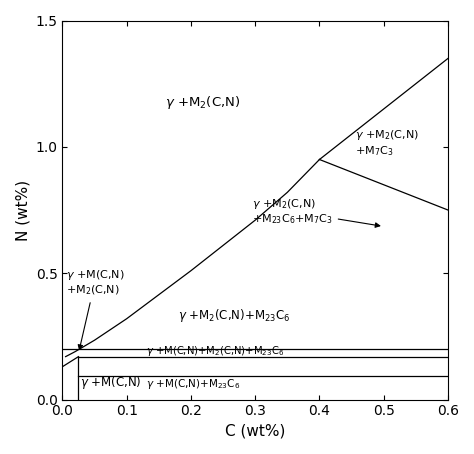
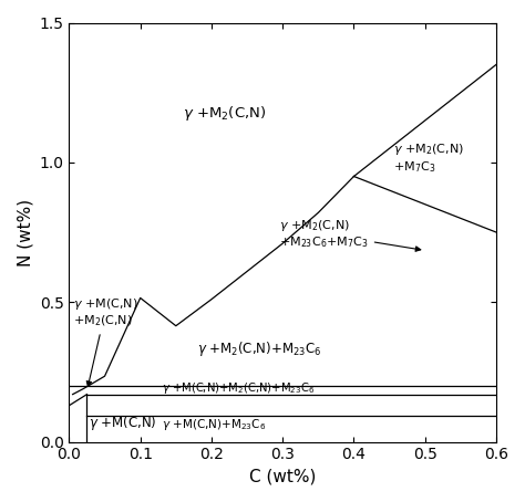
0.1: 0.320 -> 0.515
